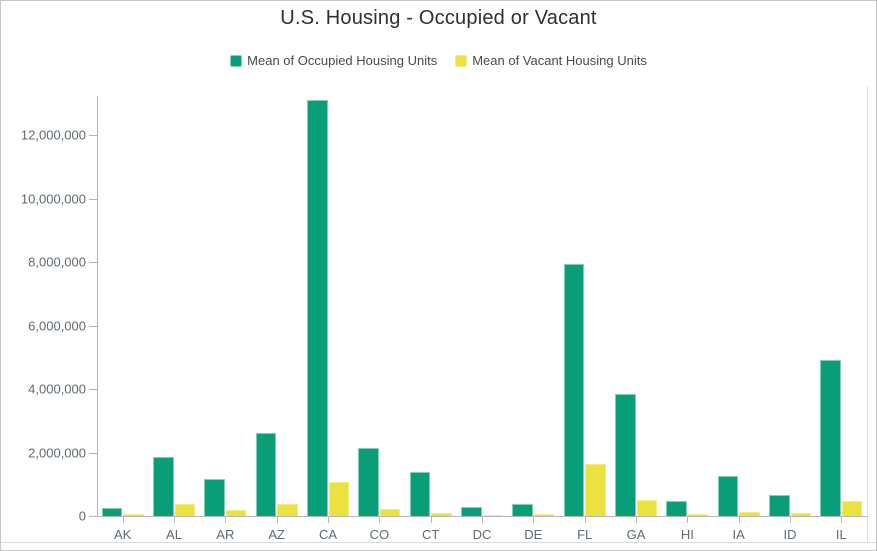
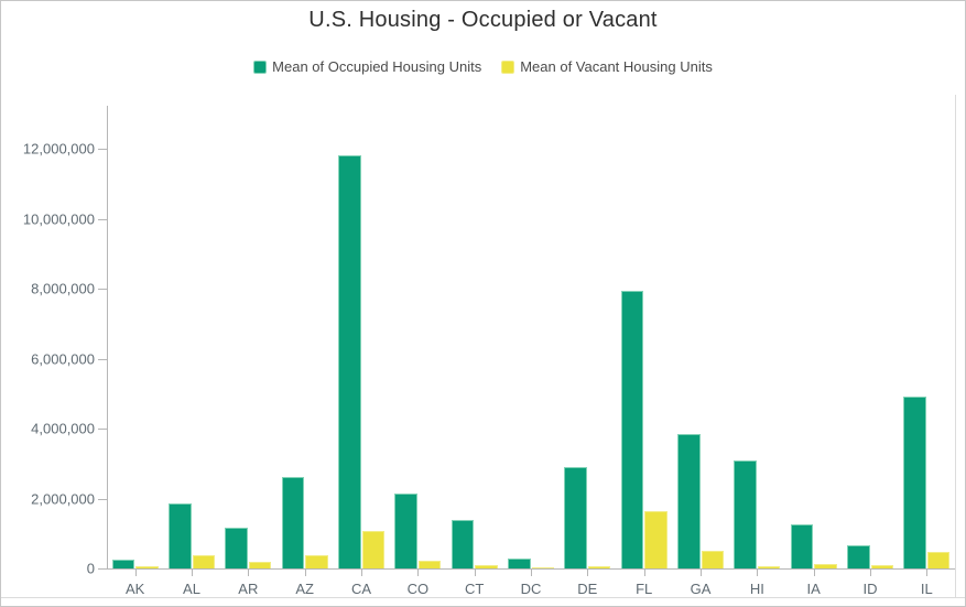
Mean of Occupied Housing Units/CA: 13100000 -> 11800000
Mean of Occupied Housing Units/DE: 400000 -> 2900000
Mean of Occupied Housing Units/HI: 500000 -> 3100000
